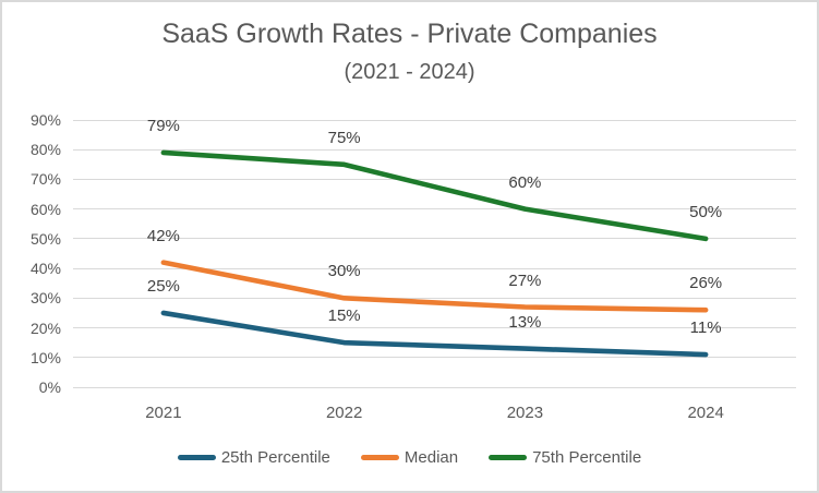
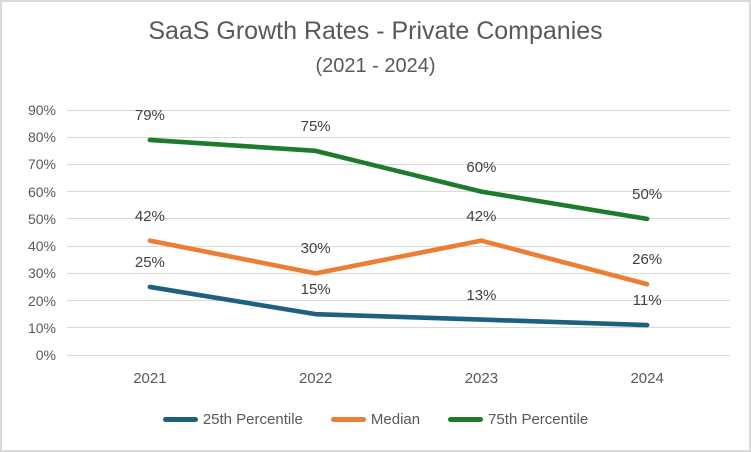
Median/2023: 27% -> 42%
